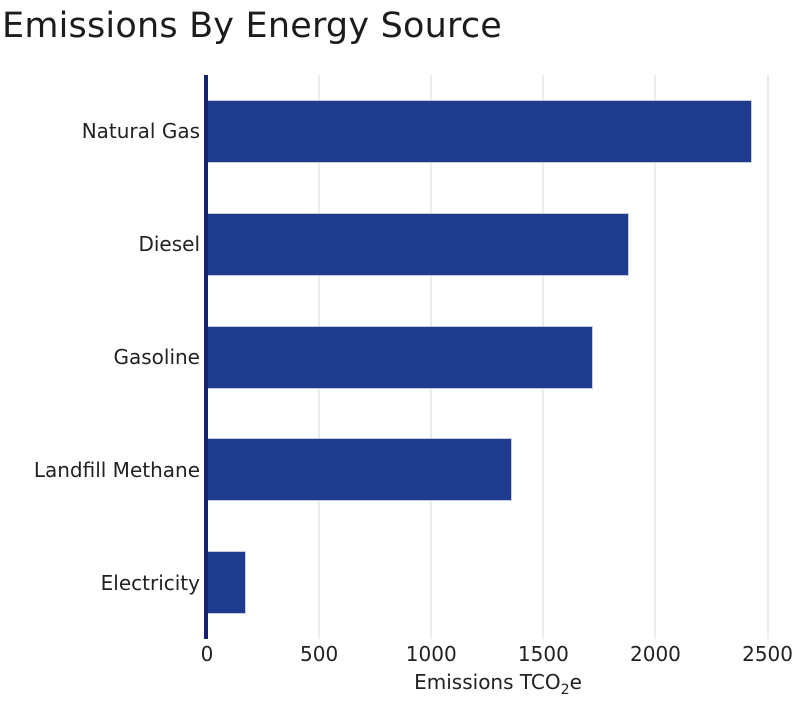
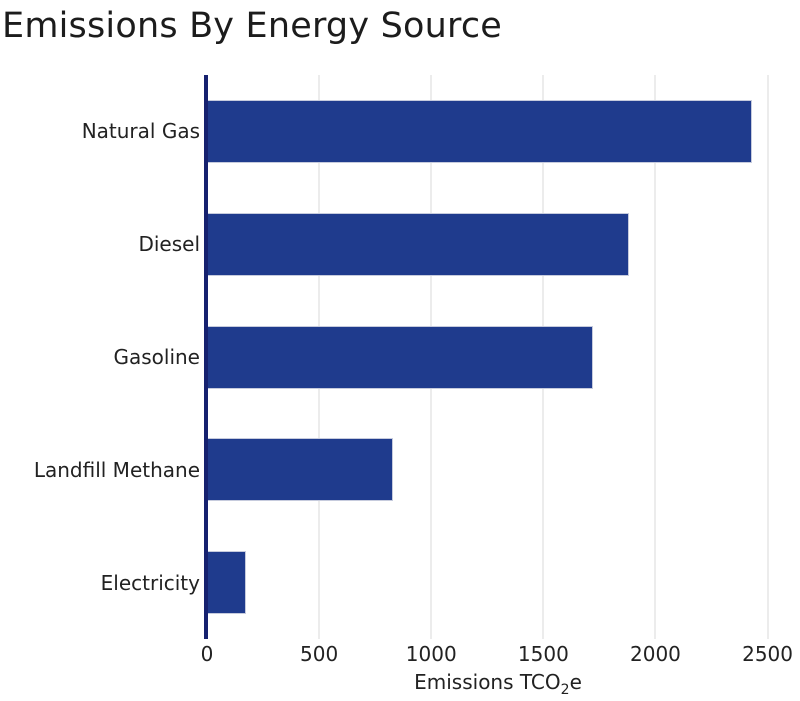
Landfill Methane: 1360 -> 830
